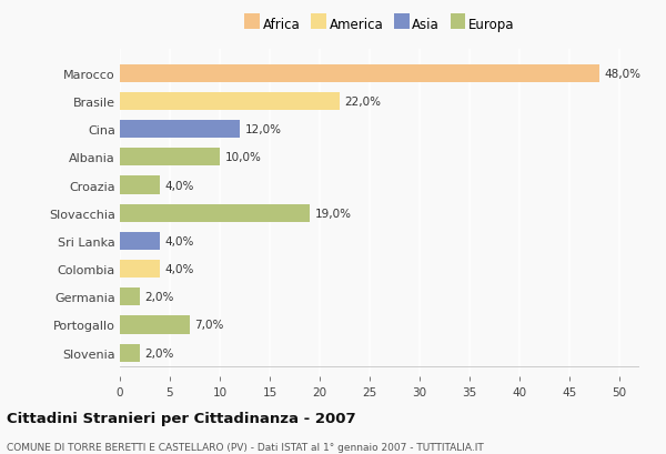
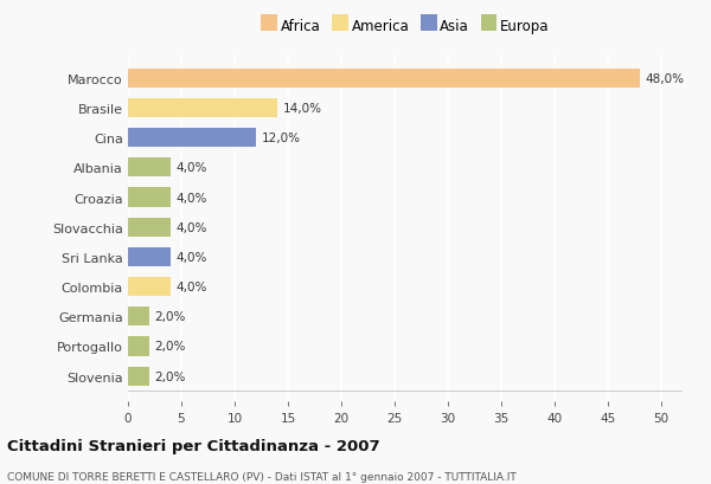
Brasile: 22,0% -> 14,0%
Albania: 10,0% -> 4,0%
Slovacchia: 19,0% -> 4,0%
Portogallo: 7,0% -> 2,0%
